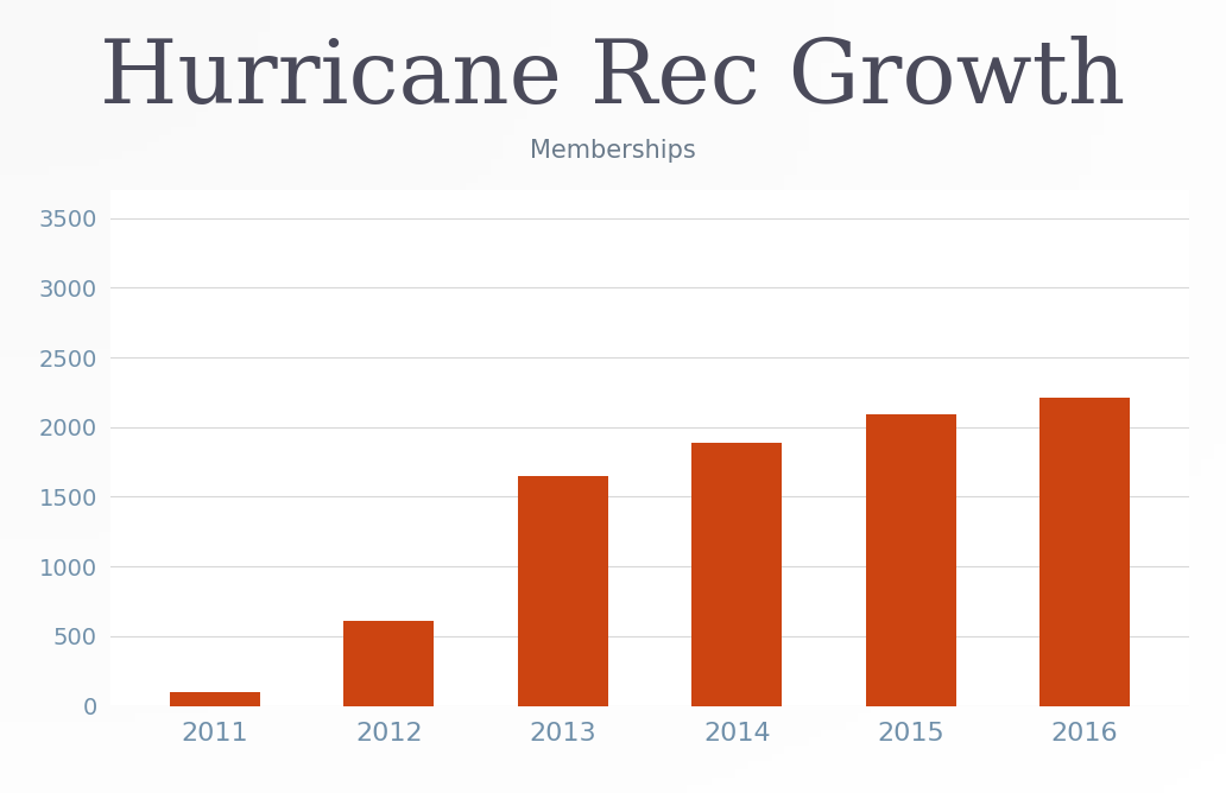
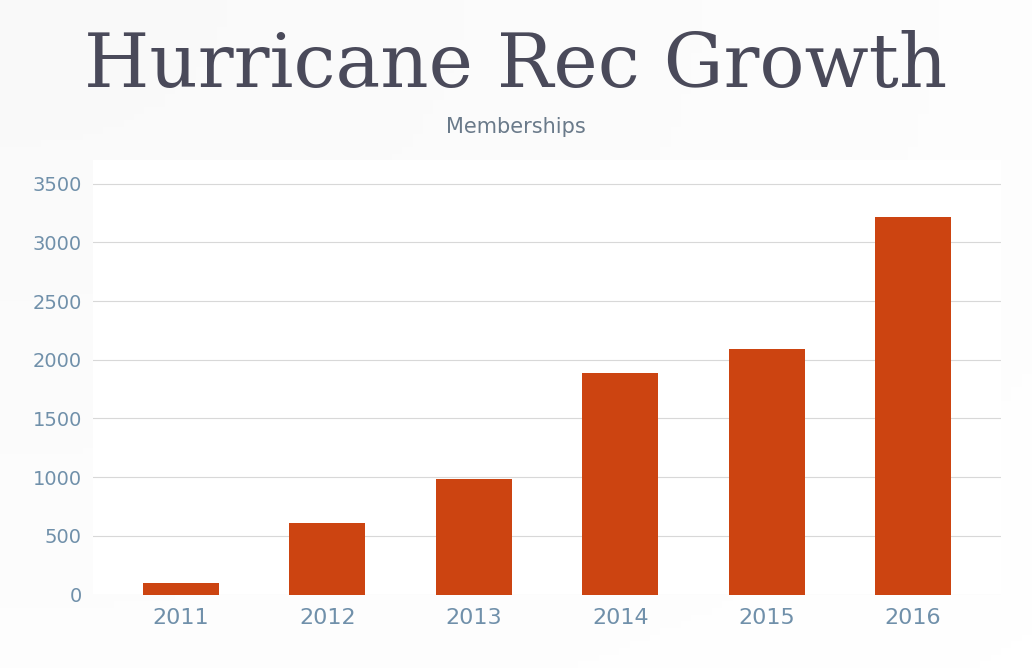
2013: 1650 -> 980
2016: 2210 -> 3220
